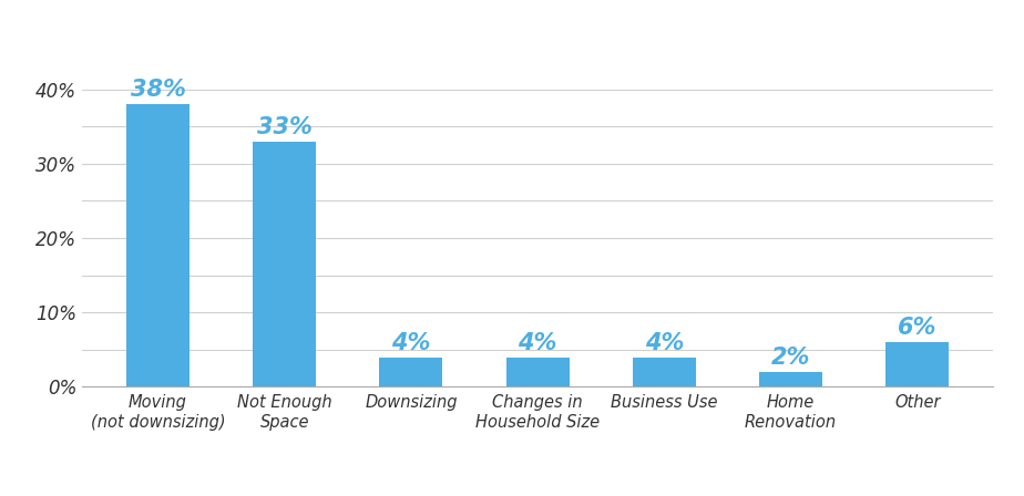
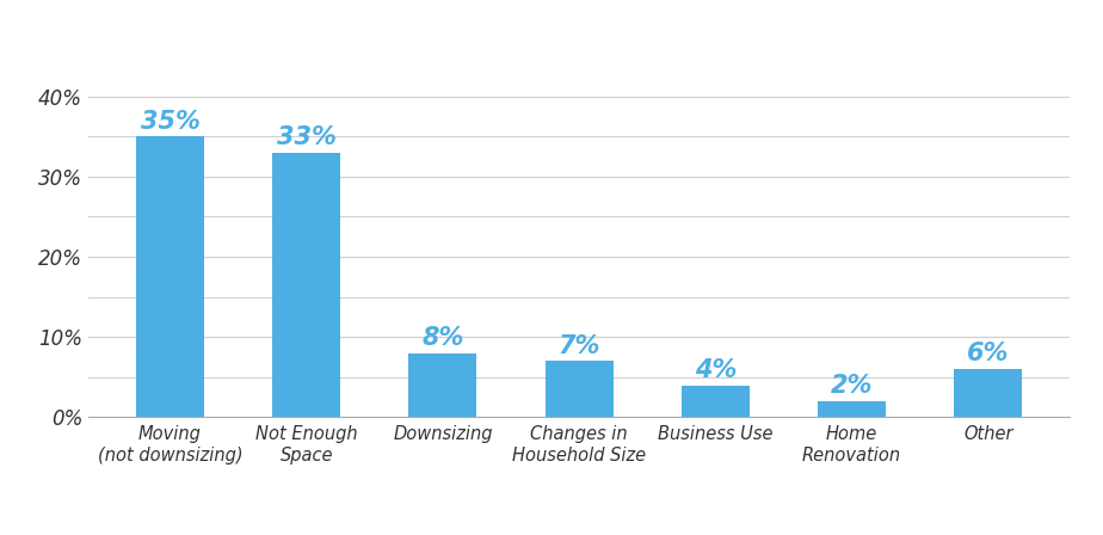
Moving (not downsizing): 38% -> 35%
Downsizing: 4% -> 8%
Changes in Household Size: 4% -> 7%
